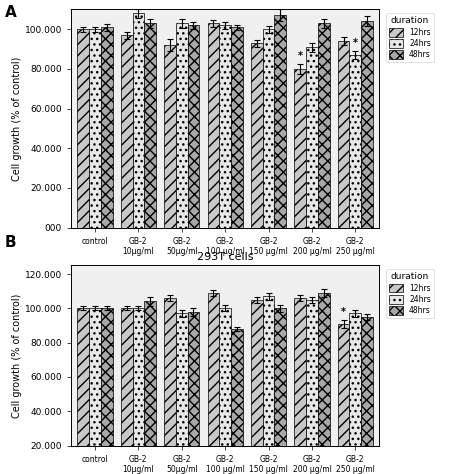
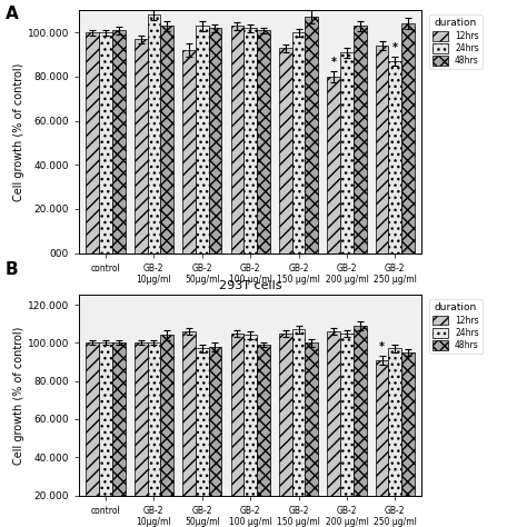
12hrs/GB-2 100 μg/ml: 109 -> 105
24hrs/GB-2 100 μg/ml: 100 -> 104
48hrs/GB-2 100 μg/ml: 88 -> 99
